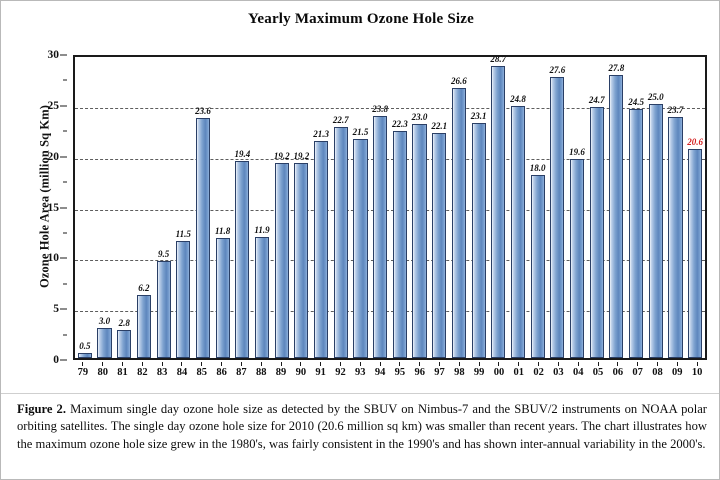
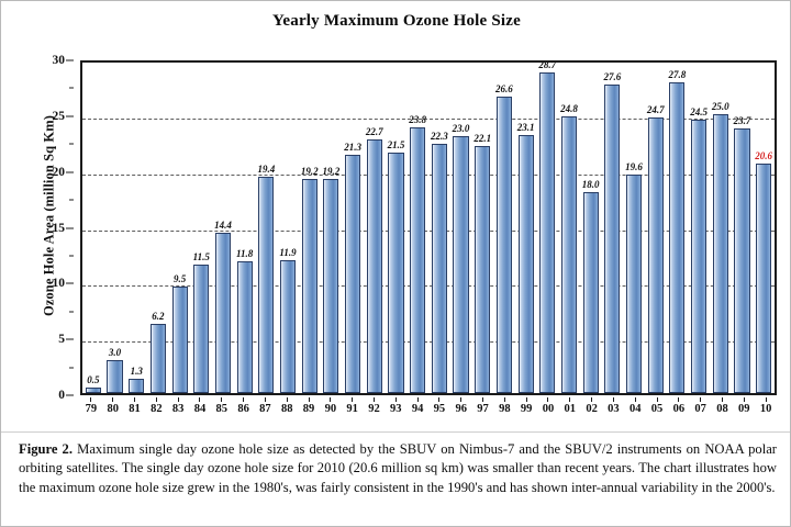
81: 2.8 -> 1.3
85: 23.6 -> 14.4
